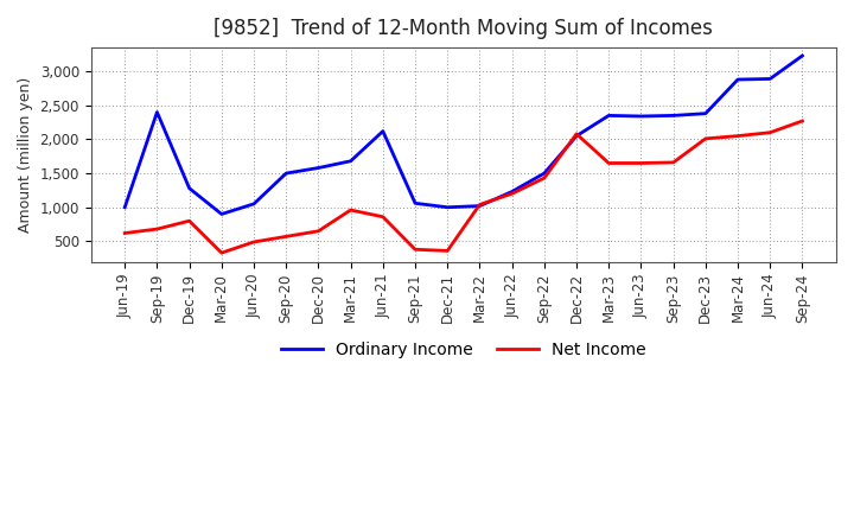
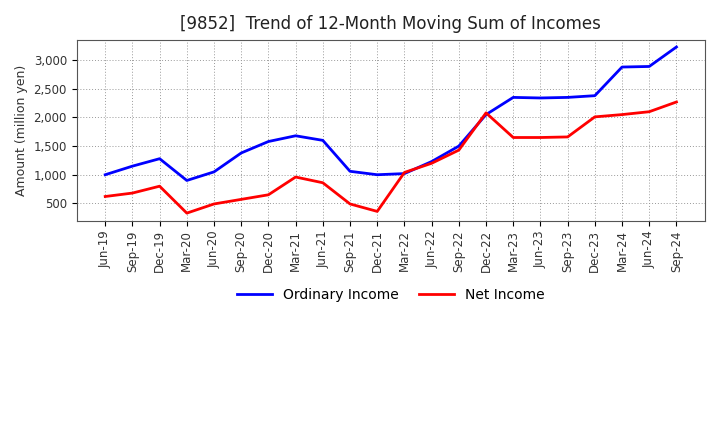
Ordinary Income/Sep-19: 2,400 -> 1,150
Ordinary Income/Sep-20: 1,500 -> 1,380
Ordinary Income/Jun-21: 2,120 -> 1,600
Net Income/Sep-21: 380 -> 490
